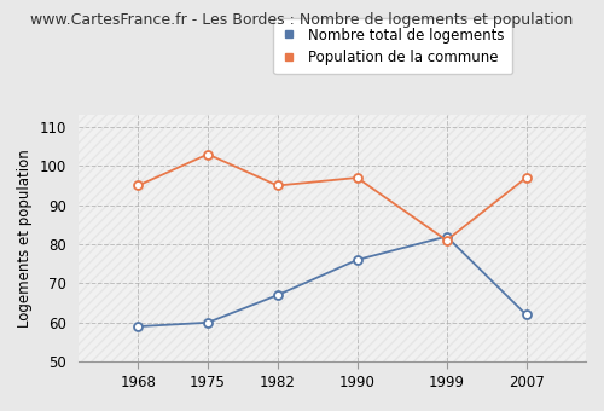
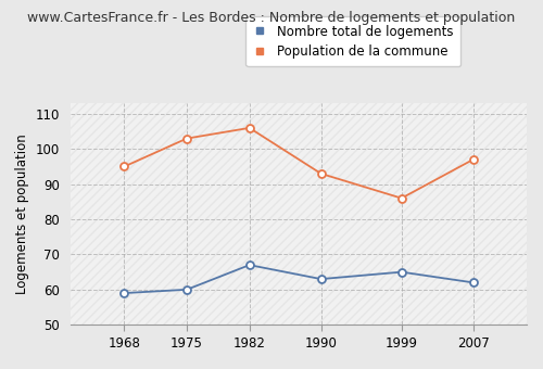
Population de la commune/1982: 95 -> 106
Nombre total de logements/1990: 76 -> 63
Population de la commune/1990: 97 -> 93
Nombre total de logements/1999: 82 -> 65
Population de la commune/1999: 81 -> 86
